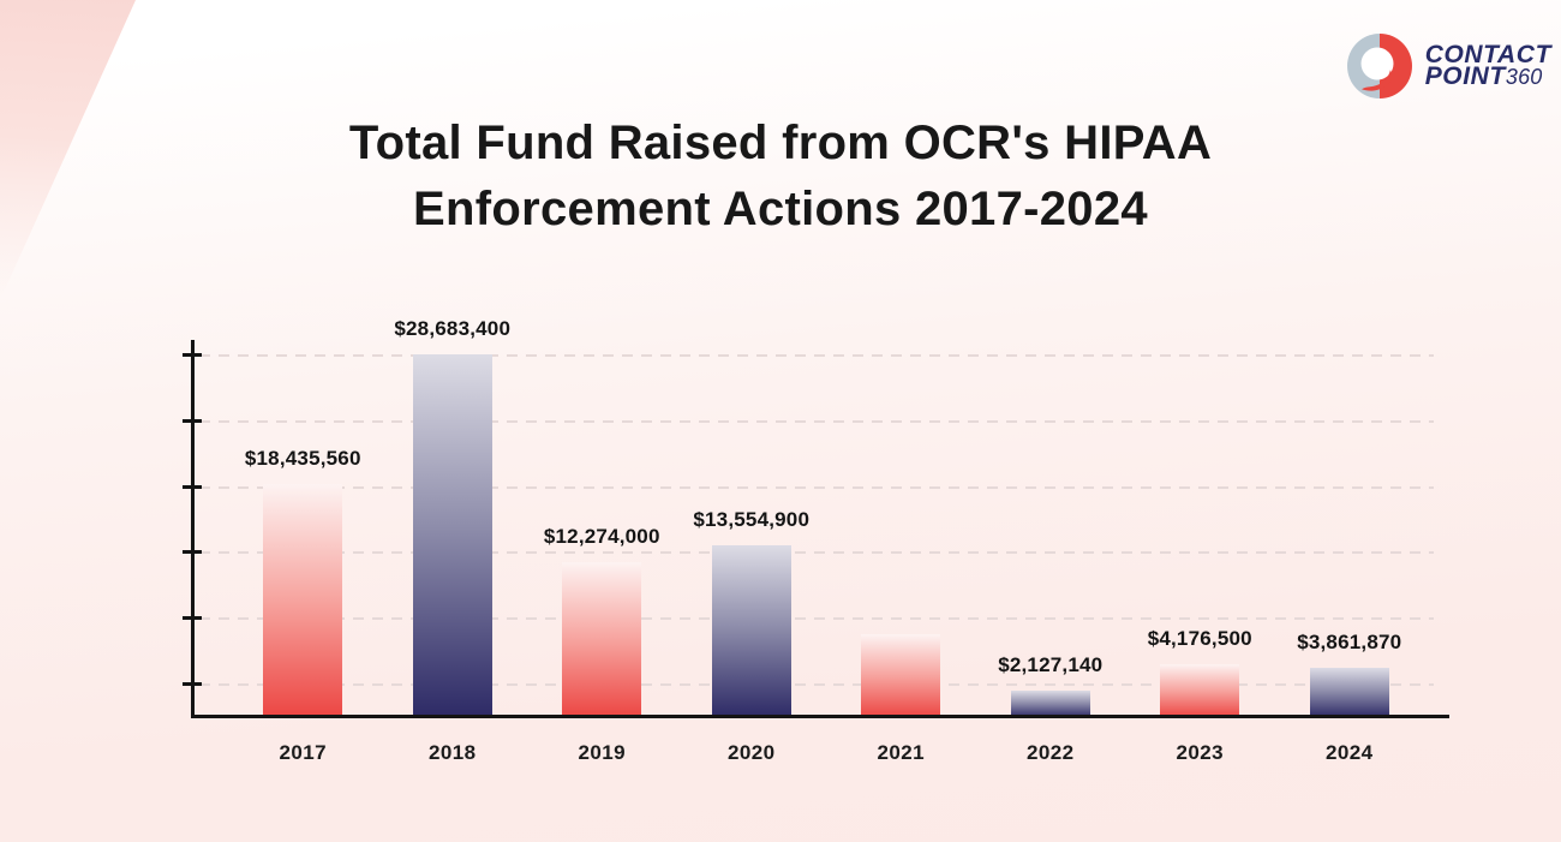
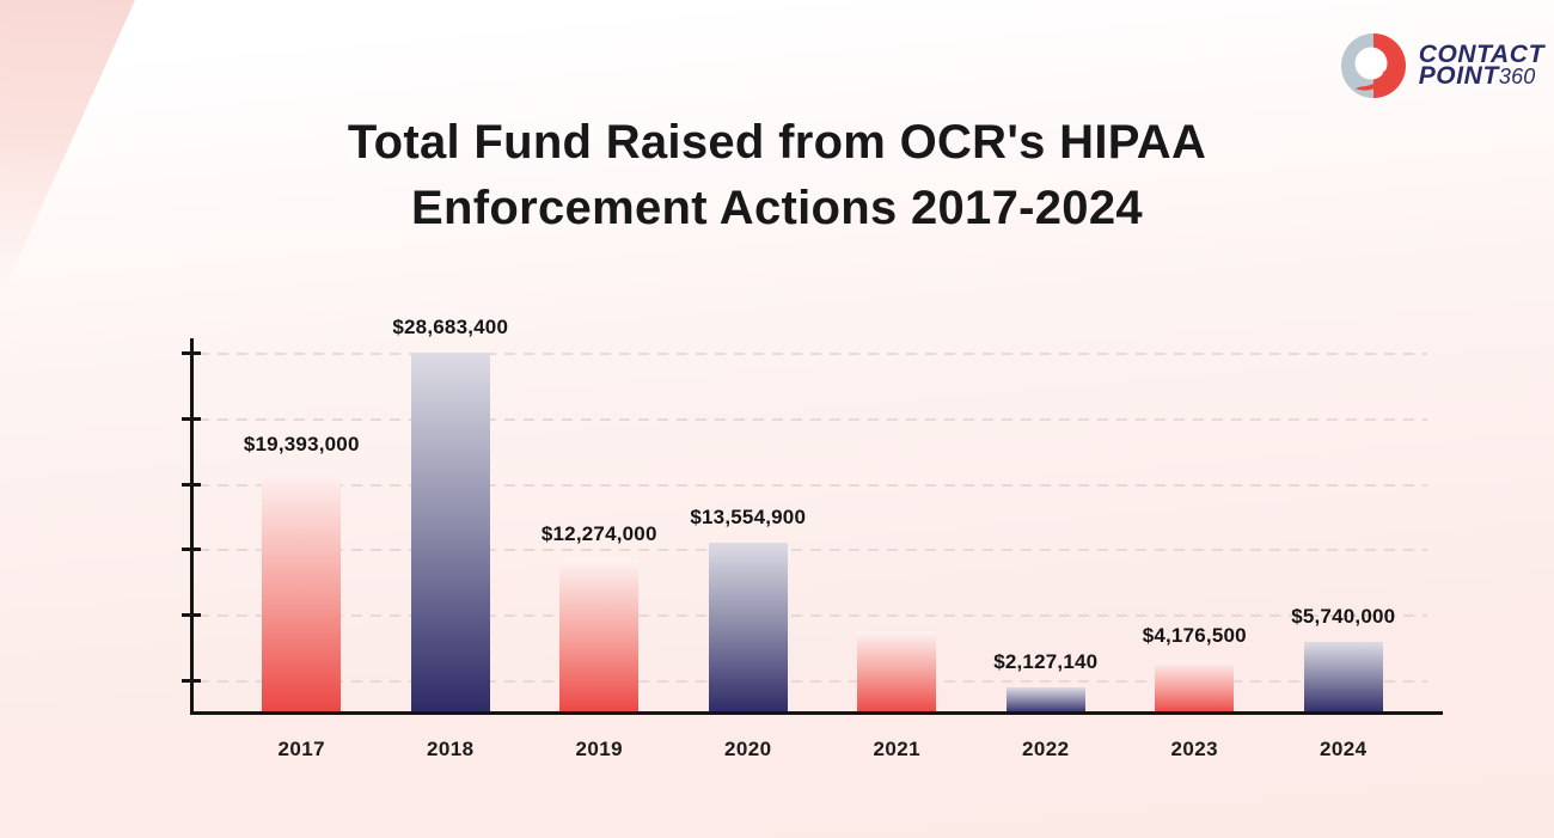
2017: $18,435,560 -> $19,393,000
2024: $3,861,870 -> $5,740,000
